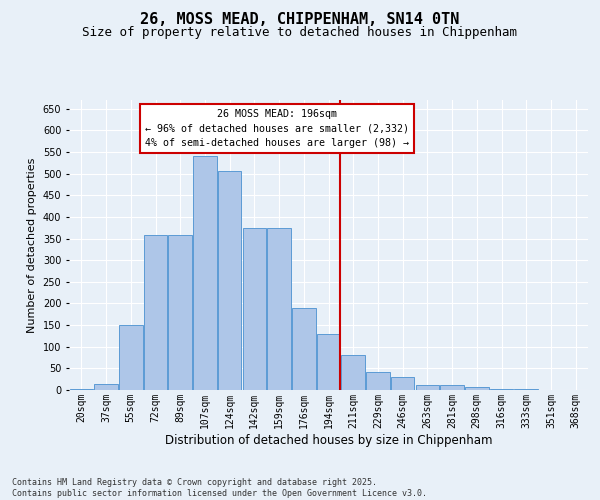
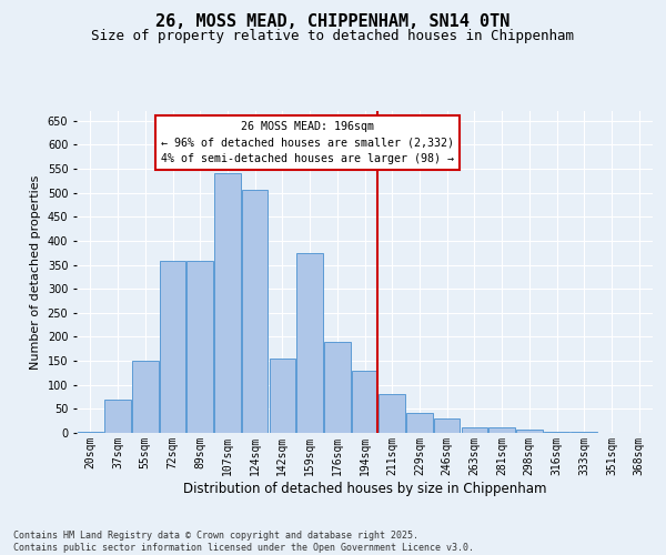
37sqm: 13 -> 70
142sqm: 375 -> 155
